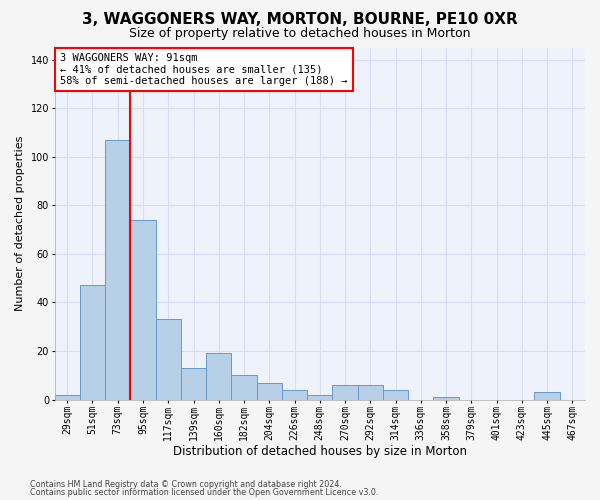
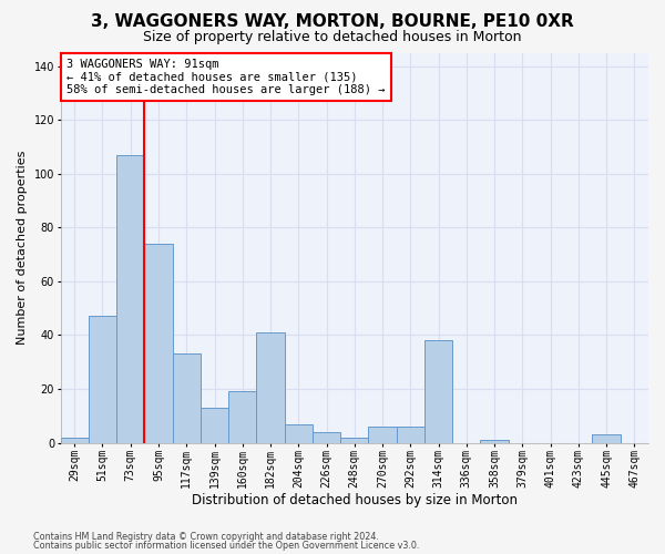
182sqm: 10 -> 41
314sqm: 4 -> 38
